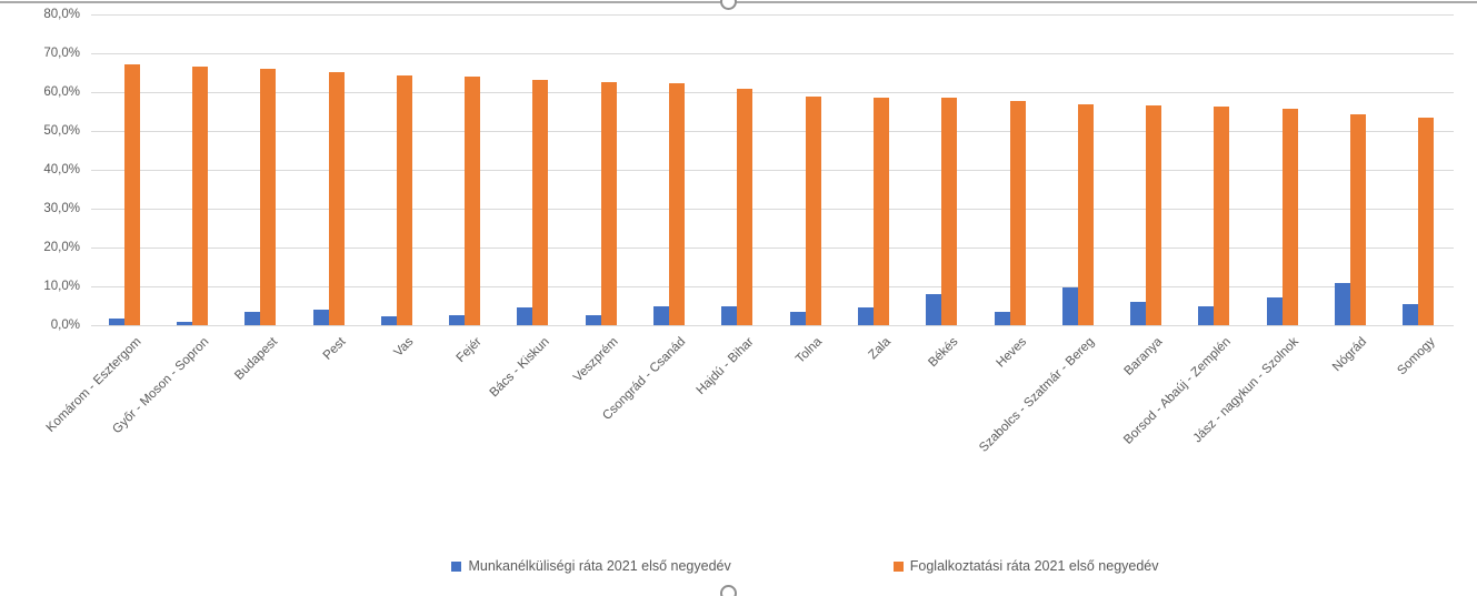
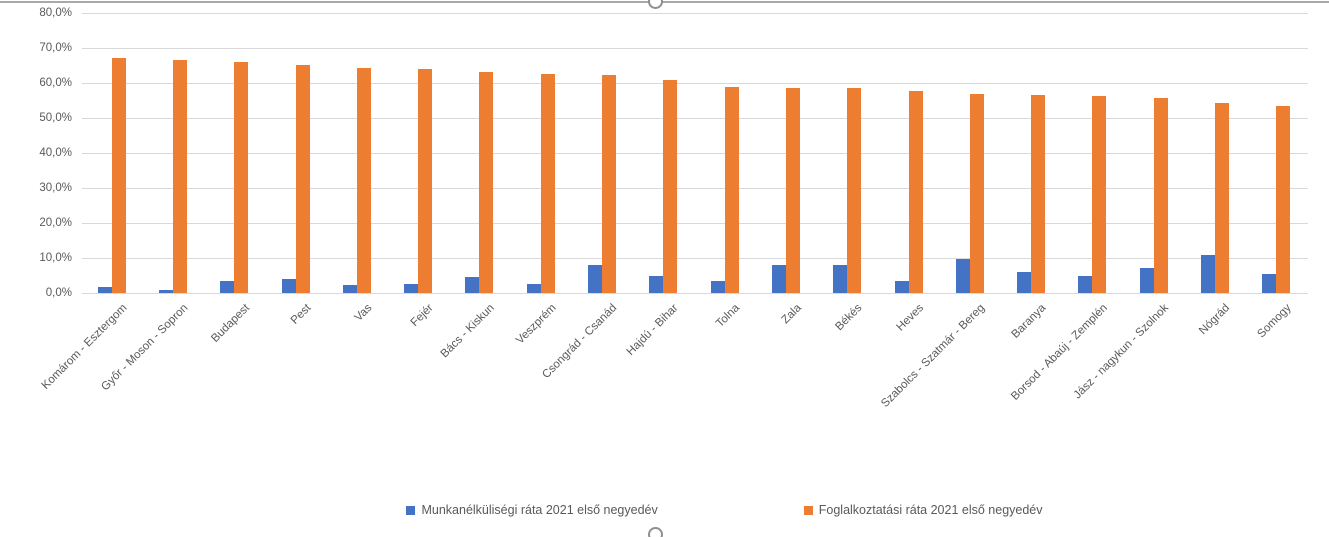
Munkanélküliségi ráta 2021 első negyedév/Csongrád - Csanád: 5% -> 8%
Munkanélküliségi ráta 2021 első negyedév/Zala: 5% -> 8%
